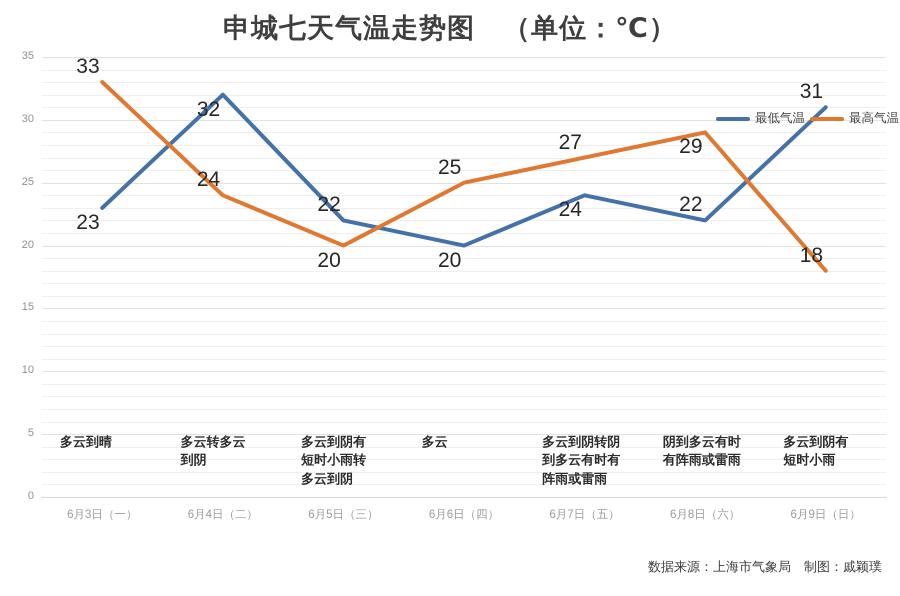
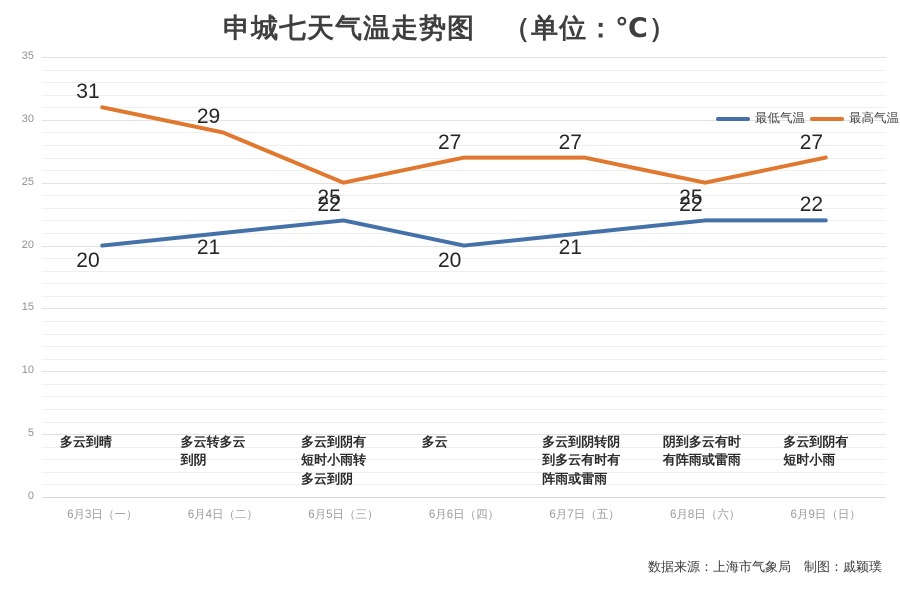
最低气温/6月3日（一）: 23 -> 20
最高气温/6月3日（一）: 33 -> 31
最低气温/6月4日（二）: 32 -> 21
最高气温/6月4日（二）: 24 -> 29
最高气温/6月5日（三）: 20 -> 25
最高气温/6月6日（四）: 25 -> 27
最低气温/6月7日（五）: 24 -> 21
最高气温/6月8日（六）: 29 -> 25
最低气温/6月9日（日）: 31 -> 22
最高气温/6月9日（日）: 18 -> 27
